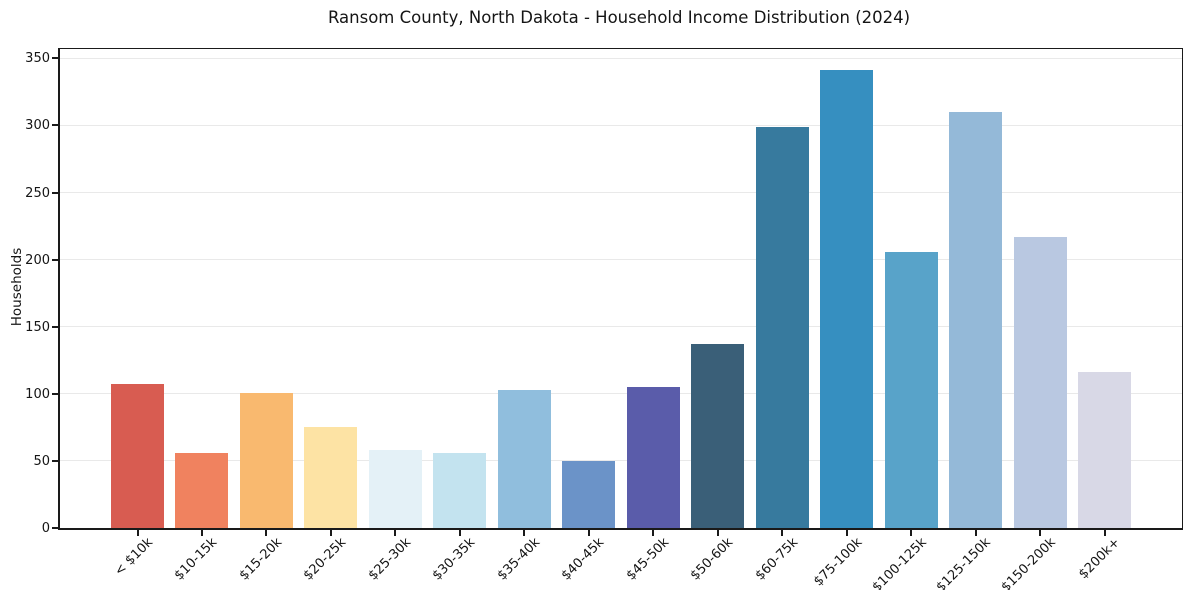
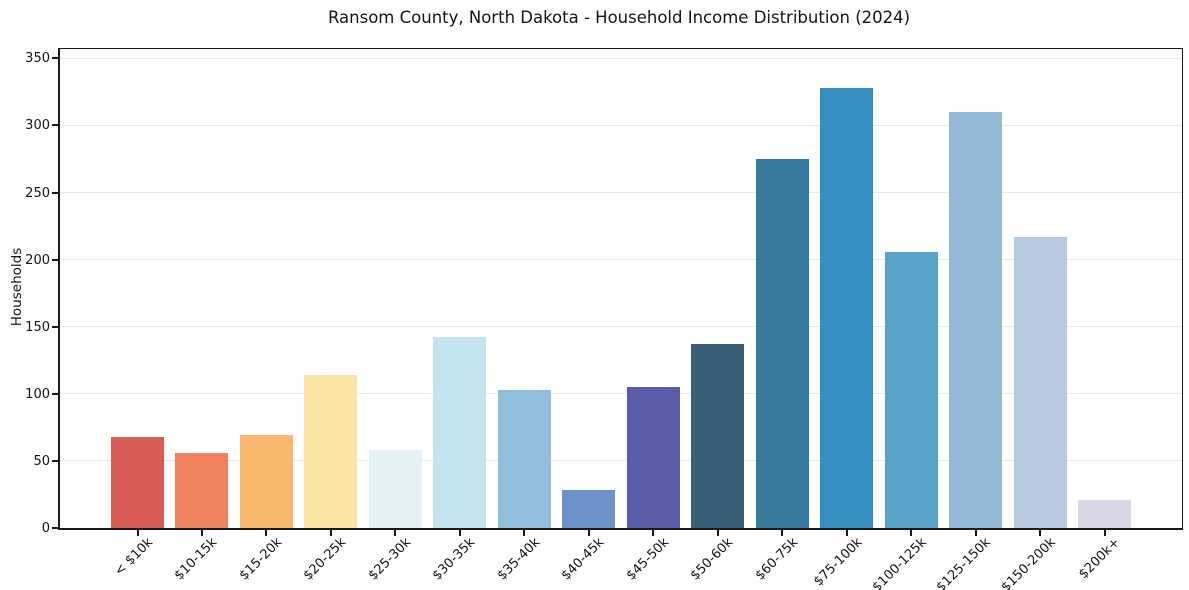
< $10k: 107 -> 68
$15-20k: 101 -> 69
$20-25k: 75 -> 114
$30-35k: 56 -> 142
$40-45k: 50 -> 28
$60-75k: 299 -> 275
$75-100k: 341 -> 328
$200k+: 116 -> 21
